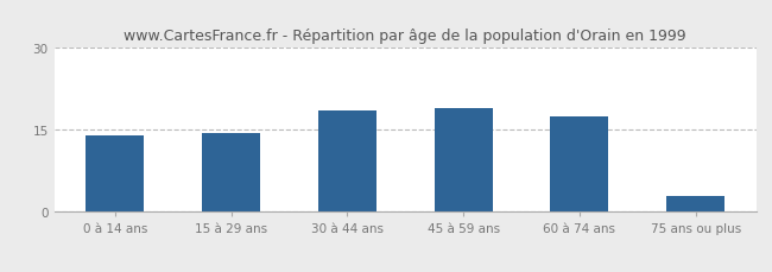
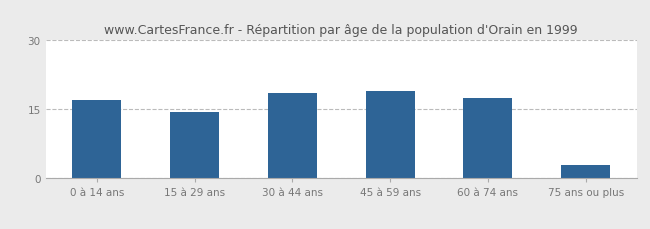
0 à 14 ans: 14.0 -> 17.0
